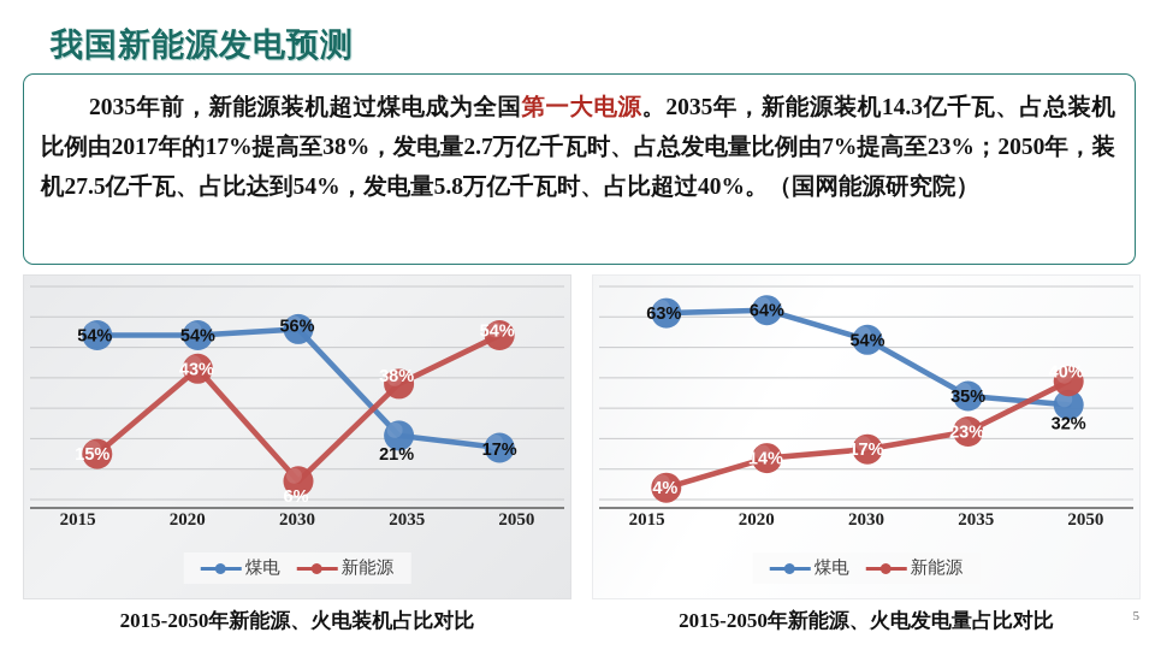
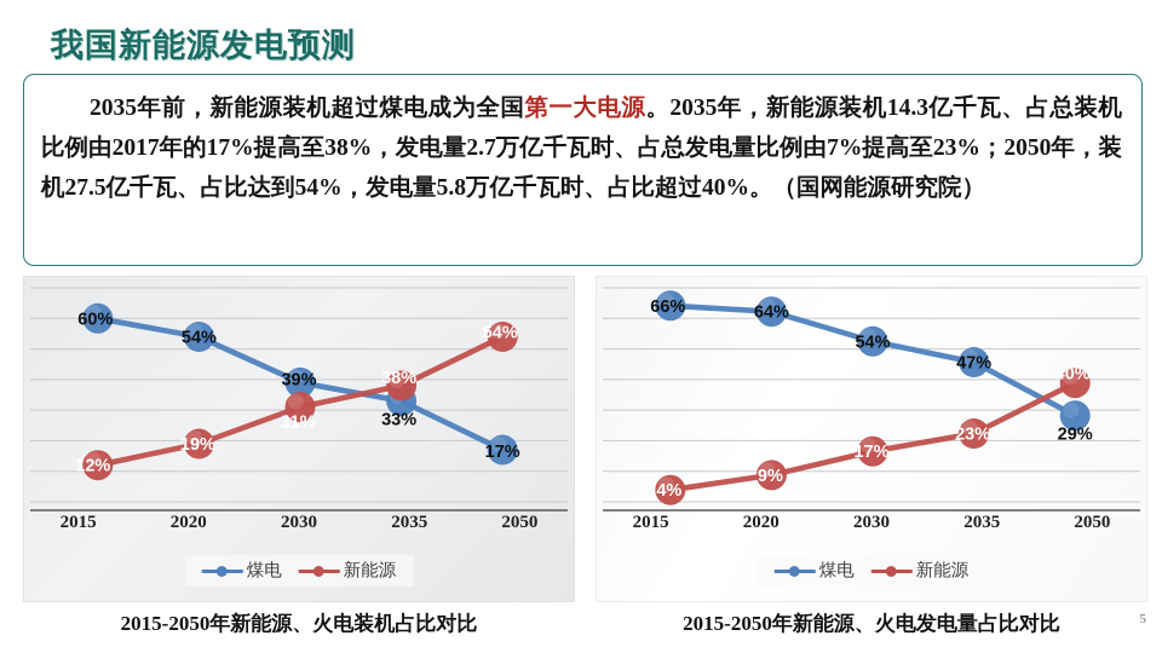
2015-2050年新能源、火电装机占比对比/煤电/2015: 54% -> 60%
2015-2050年新能源、火电装机占比对比/新能源/2015: 15% -> 12%
2015-2050年新能源、火电装机占比对比/新能源/2020: 43% -> 19%
2015-2050年新能源、火电装机占比对比/煤电/2030: 56% -> 39%
2015-2050年新能源、火电装机占比对比/新能源/2030: 6% -> 31%
2015-2050年新能源、火电装机占比对比/煤电/2035: 21% -> 33%
2015-2050年新能源、火电发电量占比对比/煤电/2015: 63% -> 66%
2015-2050年新能源、火电发电量占比对比/新能源/2020: 14% -> 9%
2015-2050年新能源、火电发电量占比对比/煤电/2035: 35% -> 47%
2015-2050年新能源、火电发电量占比对比/煤电/2050: 32% -> 29%
